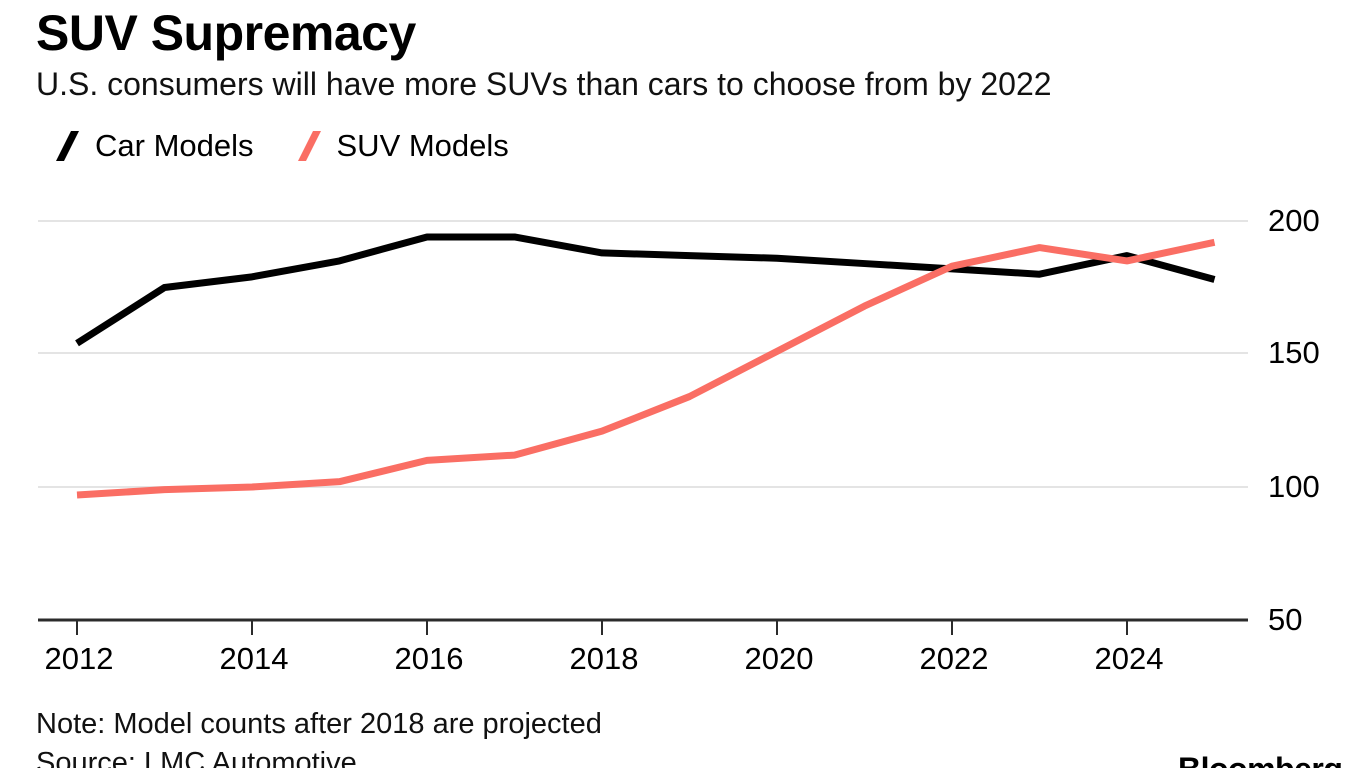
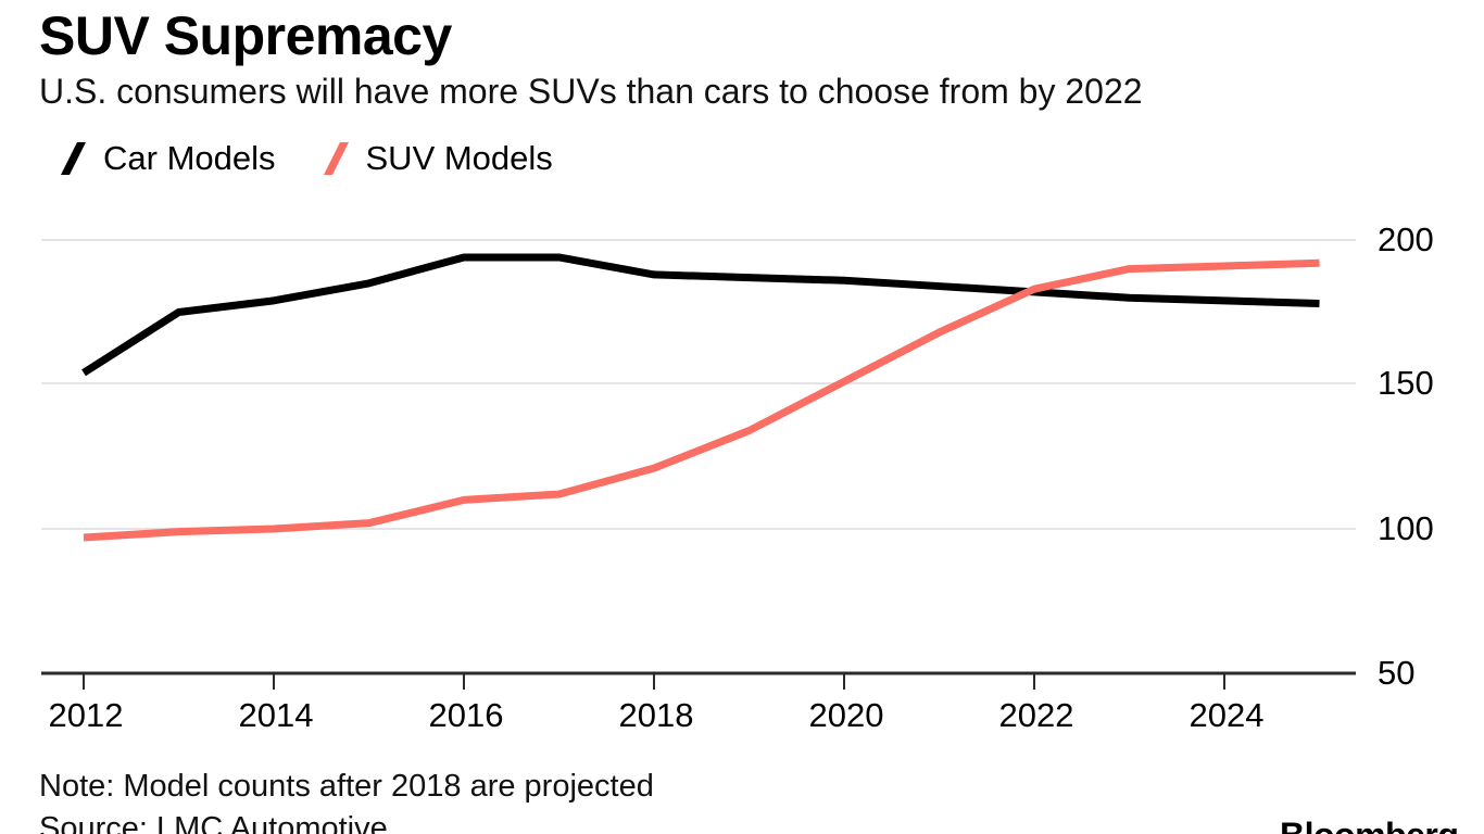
Car Models/2024: 187 -> 179
SUV Models/2024: 185 -> 191
